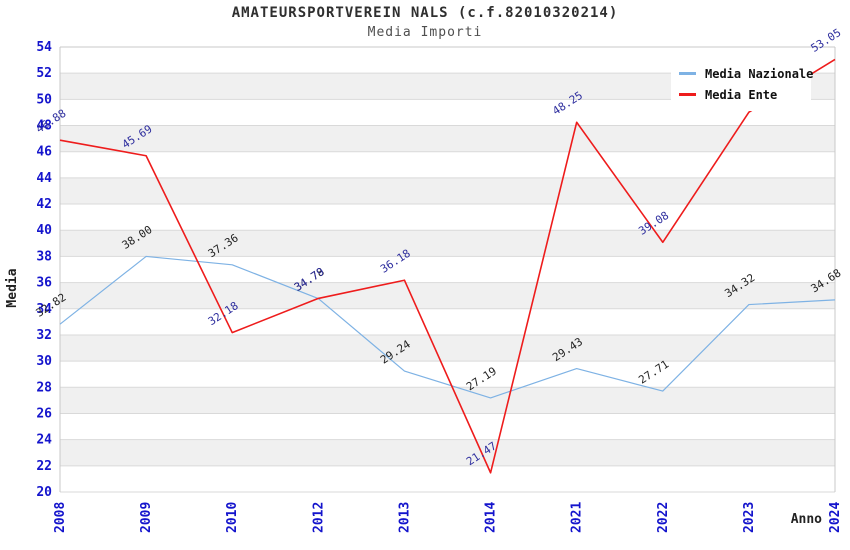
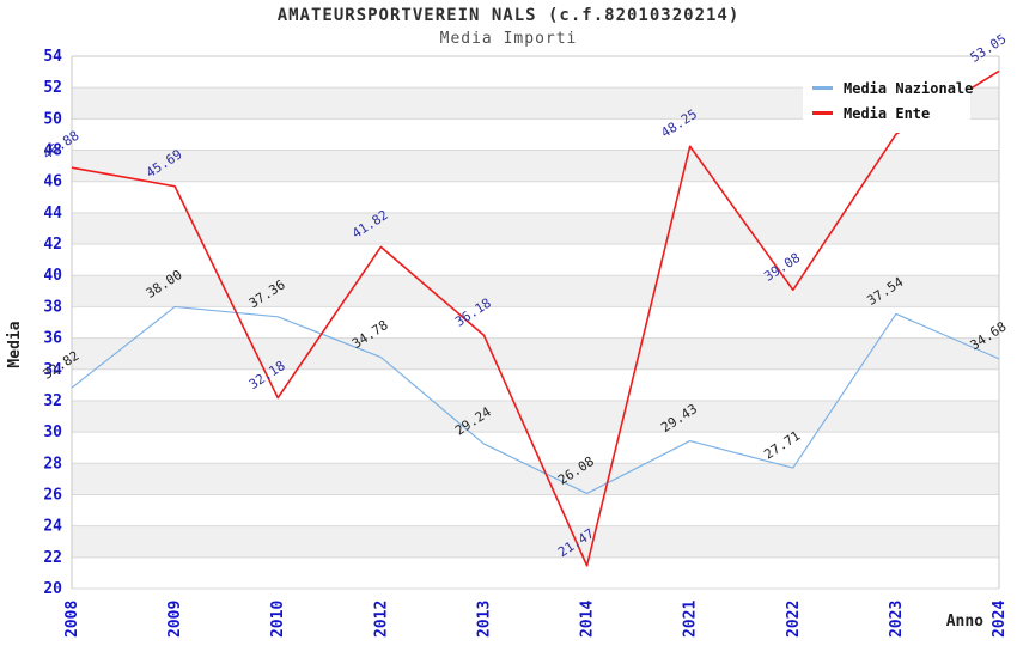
Media Ente/2012: 34.79 -> 41.82
Media Nazionale/2014: 27.19 -> 26.08
Media Nazionale/2023: 34.32 -> 37.54
